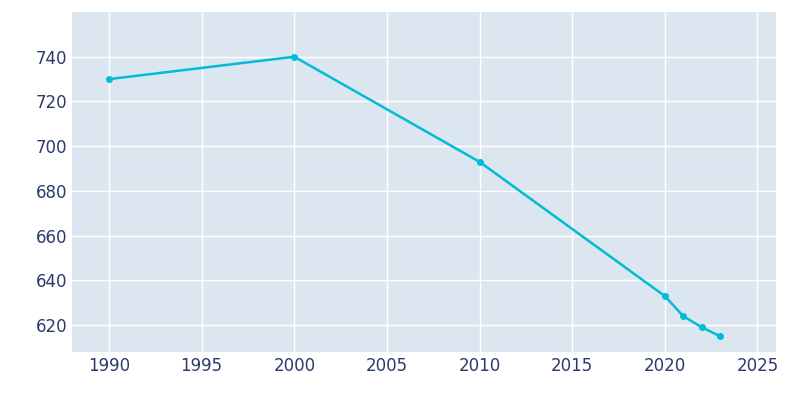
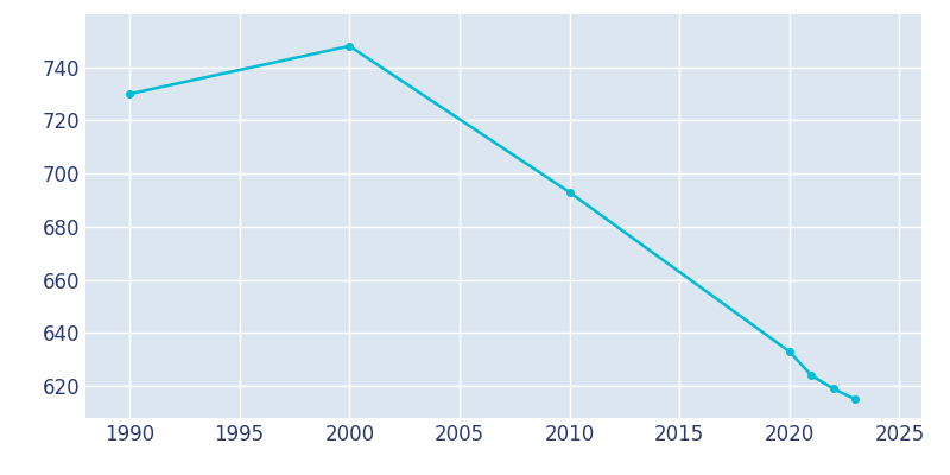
2000: 740 -> 748
